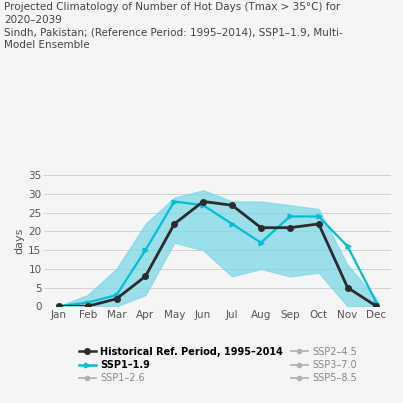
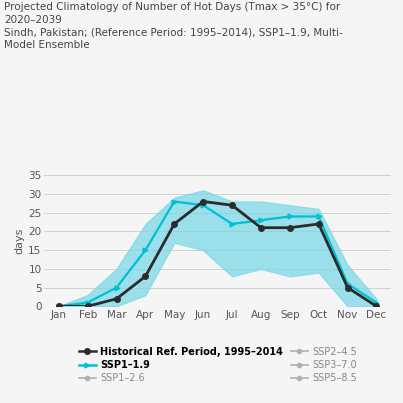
SSP1–1.9/Mar: 3 -> 5
SSP1–1.9/Aug: 17 -> 23
SSP1–1.9/Nov: 16 -> 6
